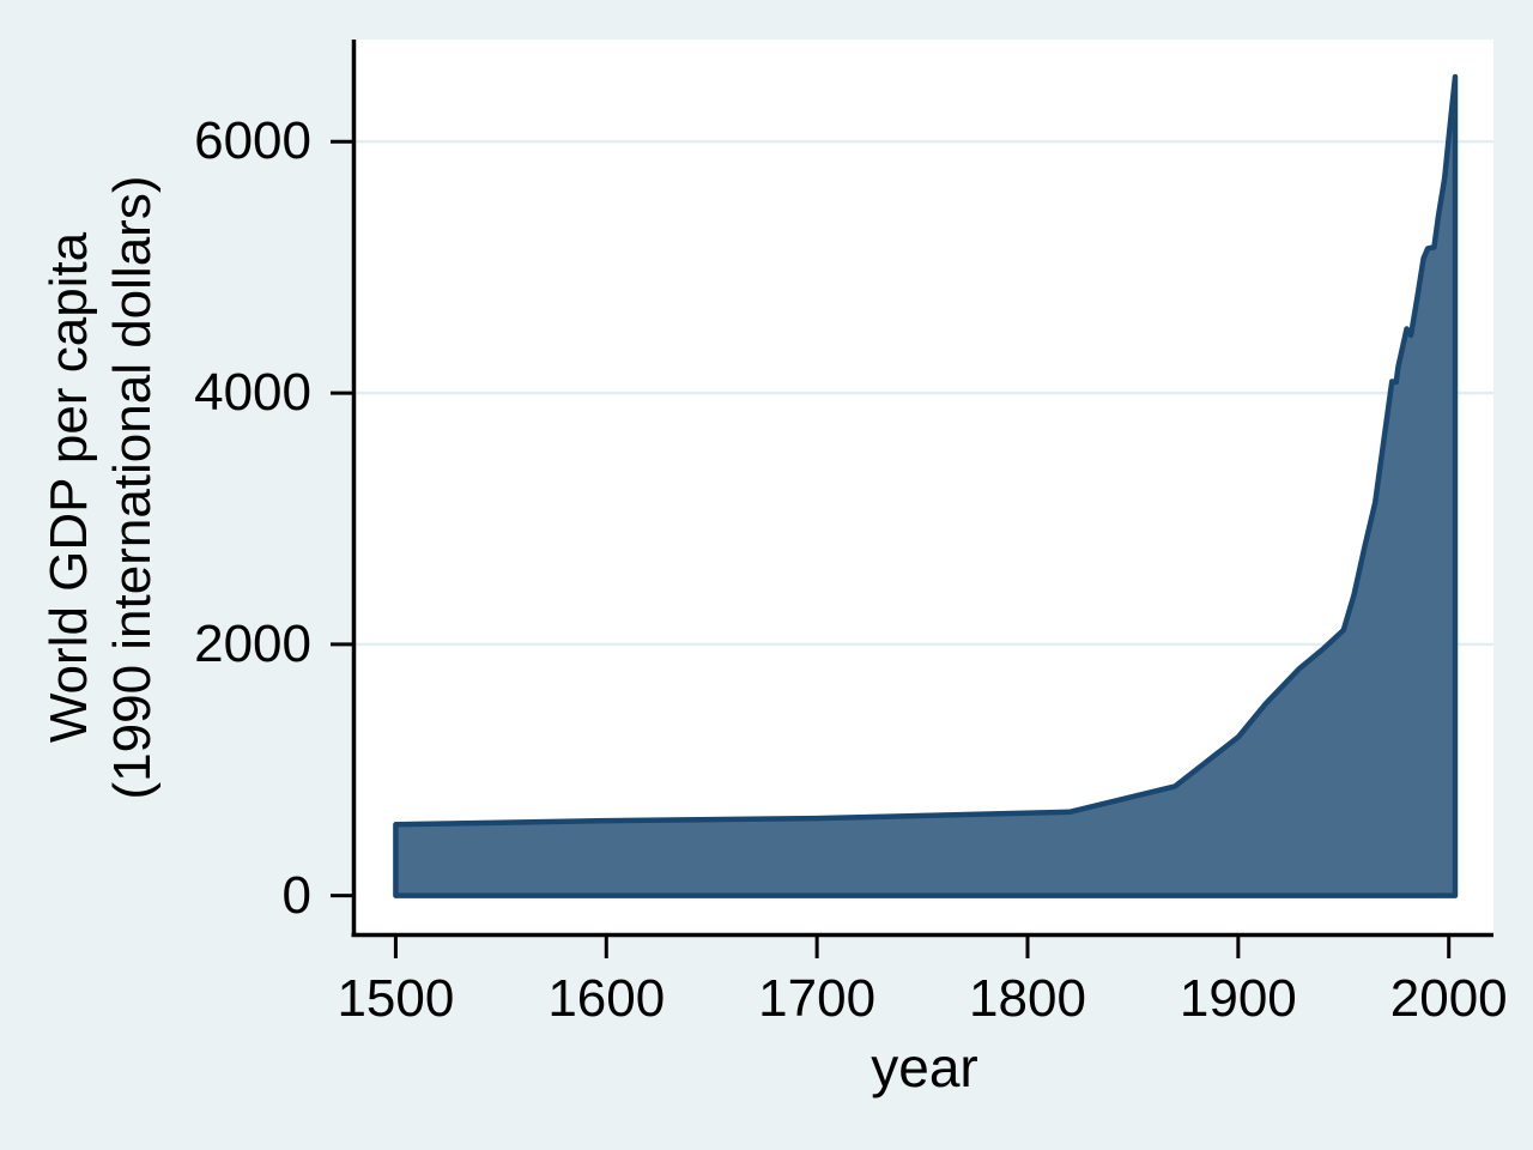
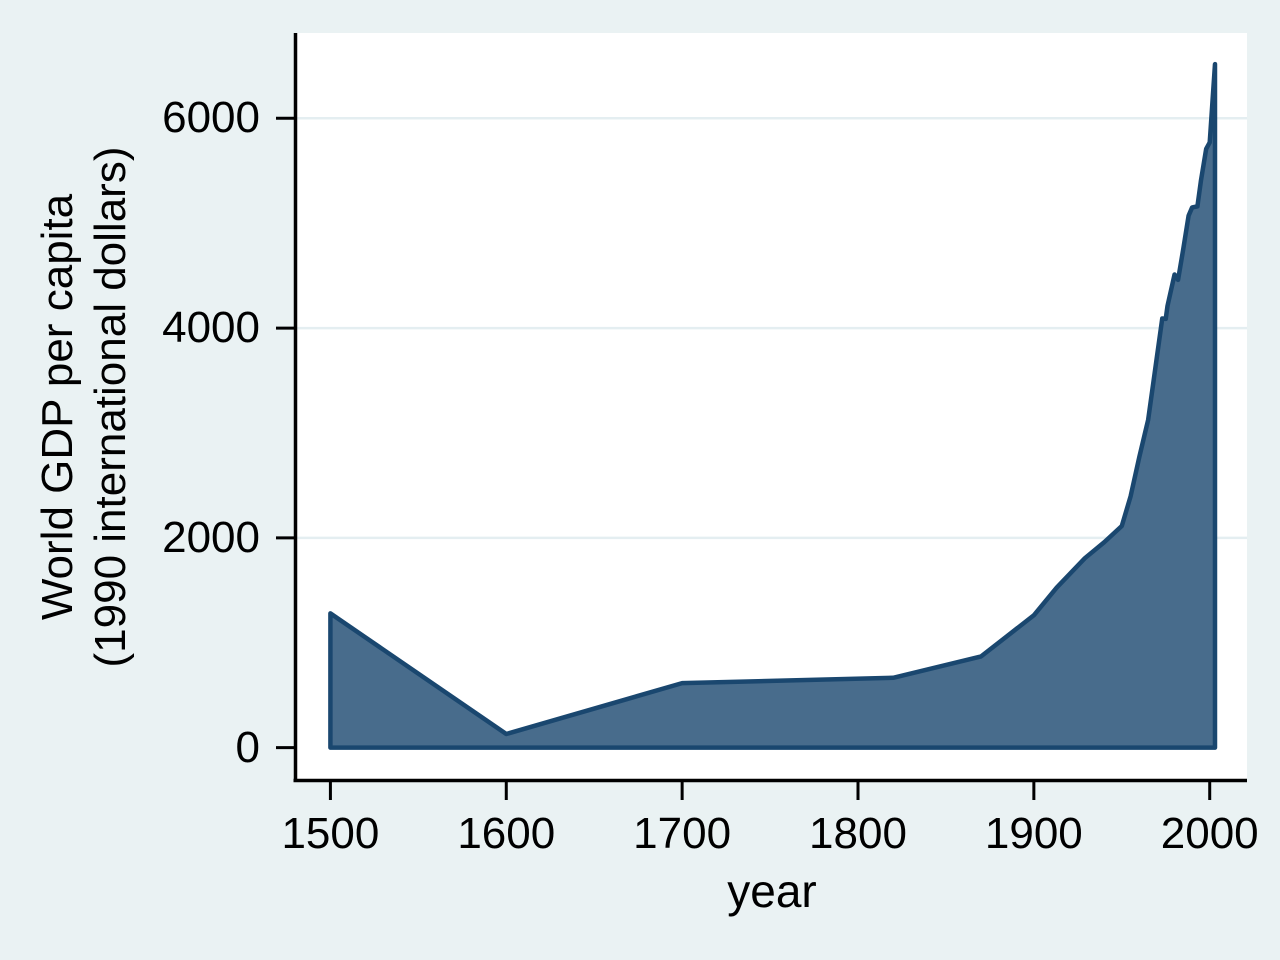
1500: 570 -> 1280
1600: 600 -> 130
2000: 6040 -> 5770
